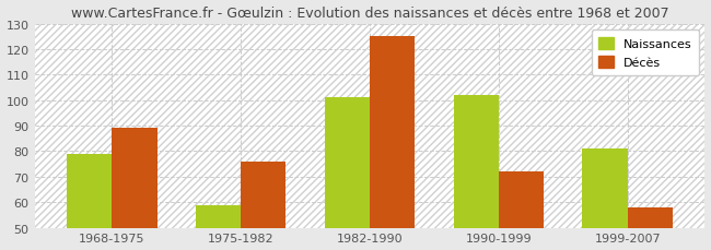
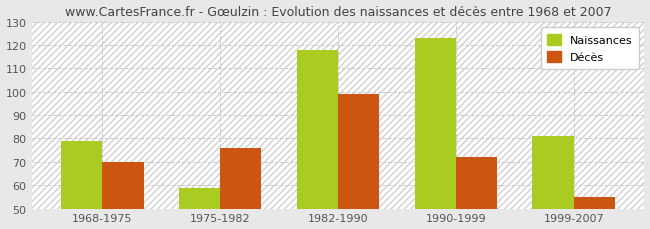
Décès/1968-1975: 89 -> 70
Naissances/1982-1990: 101 -> 118
Décès/1982-1990: 125 -> 99
Naissances/1990-1999: 102 -> 123
Décès/1999-2007: 58 -> 55
